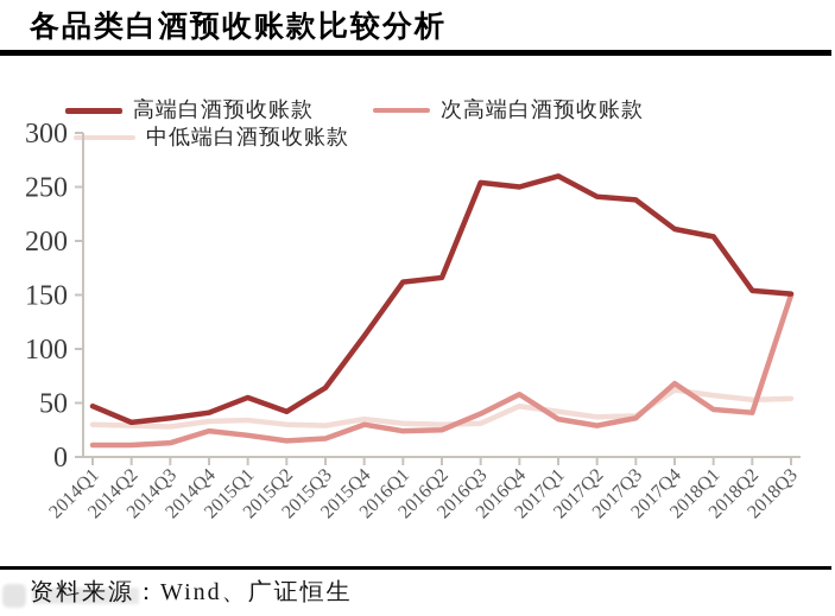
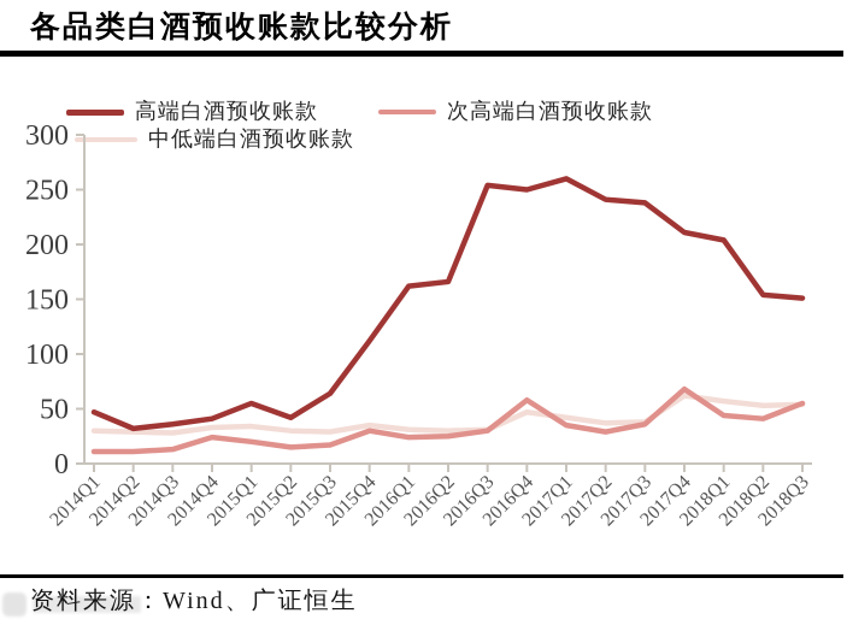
次高端白酒预收账款/2016Q3: 40 -> 30
次高端白酒预收账款/2018Q3: 150 -> 60
